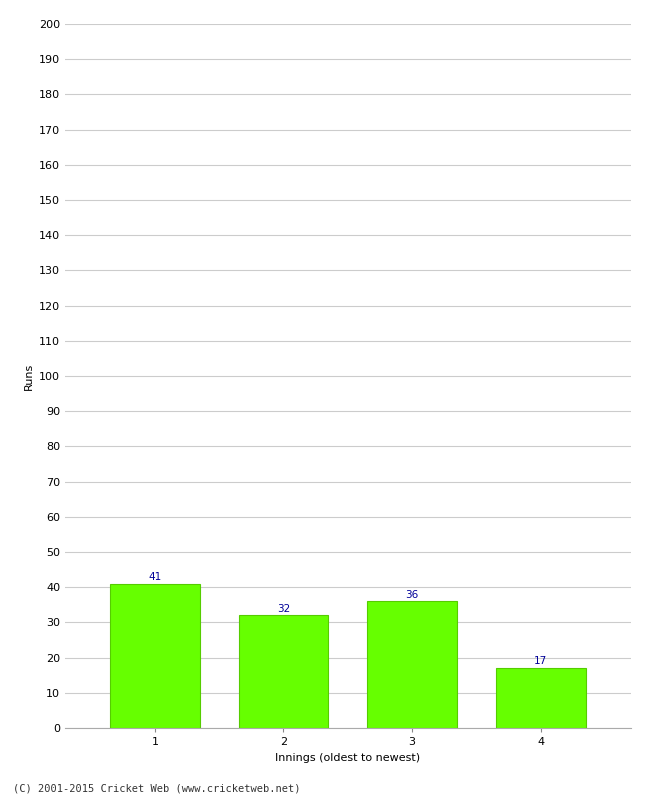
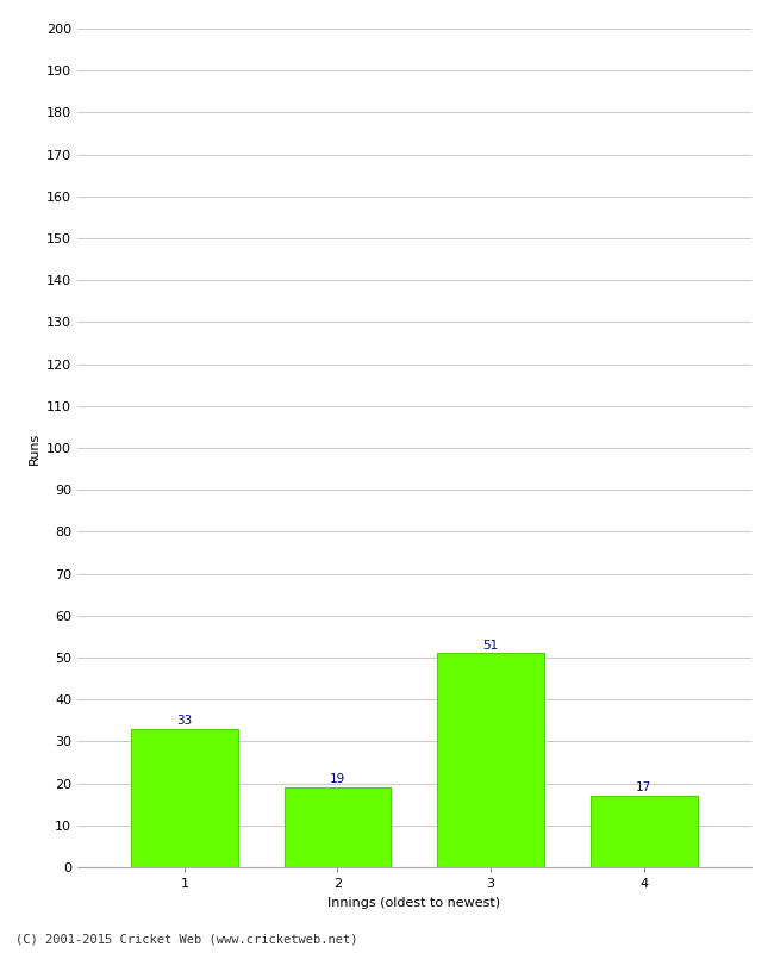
1: 41 -> 33
2: 32 -> 19
3: 36 -> 51
